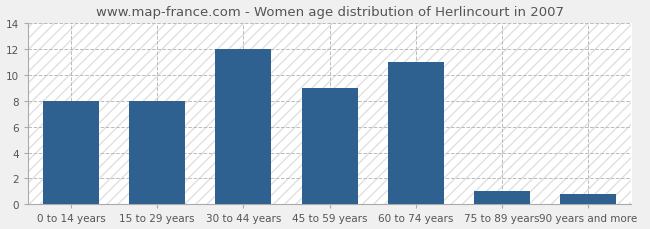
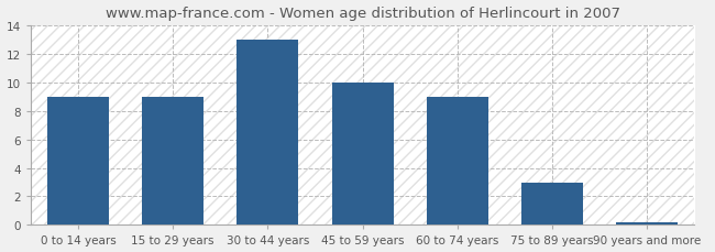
0 to 14 years: 8.0 -> 9.0
15 to 29 years: 8.0 -> 9.0
30 to 44 years: 12.0 -> 13.0
45 to 59 years: 9.0 -> 10.0
60 to 74 years: 11.0 -> 9.0
75 to 89 years: 1.0 -> 3.0
90 years and more: 0.8 -> 0.1
